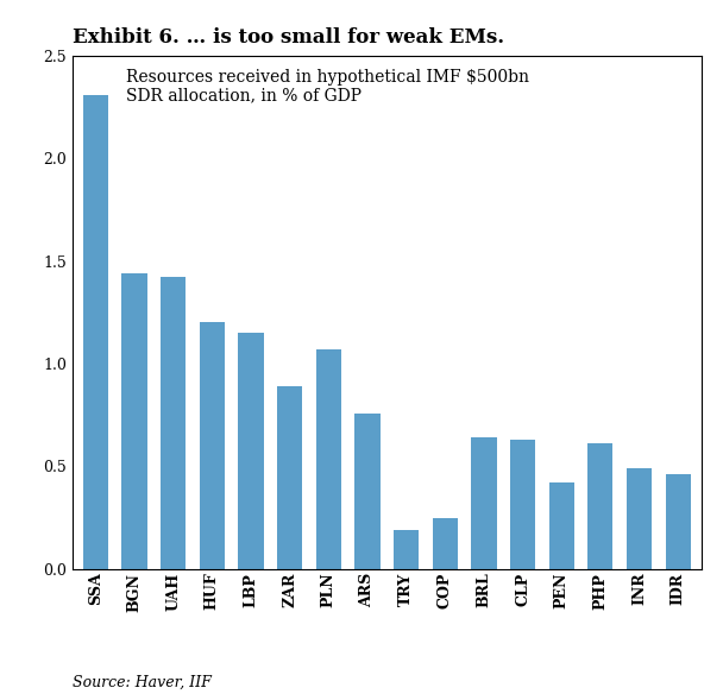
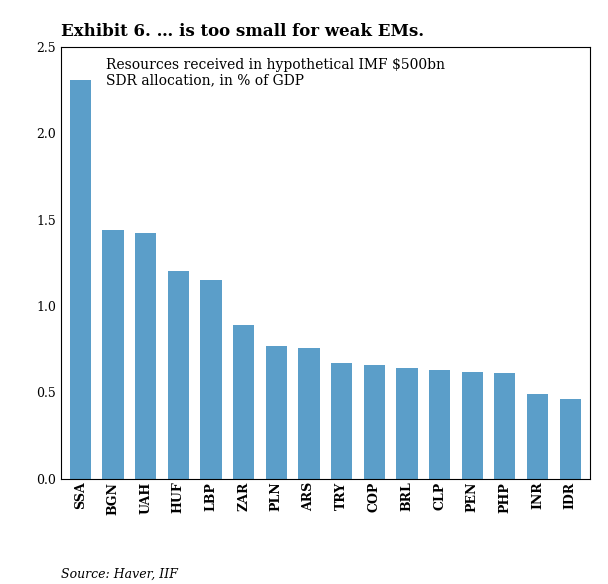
PLN: 1.07 -> 0.77
TRY: 0.19 -> 0.67
COP: 0.25 -> 0.66
PEN: 0.42 -> 0.62
